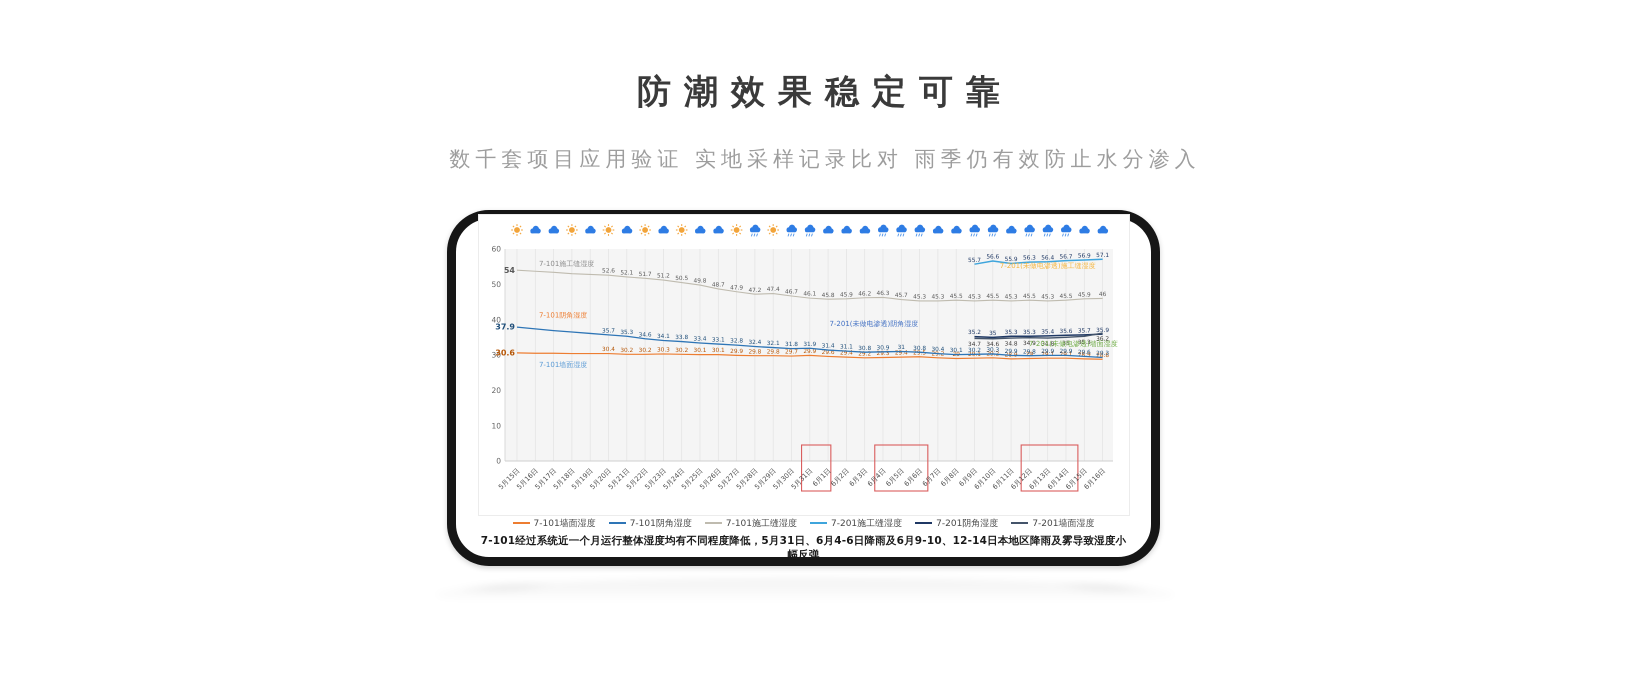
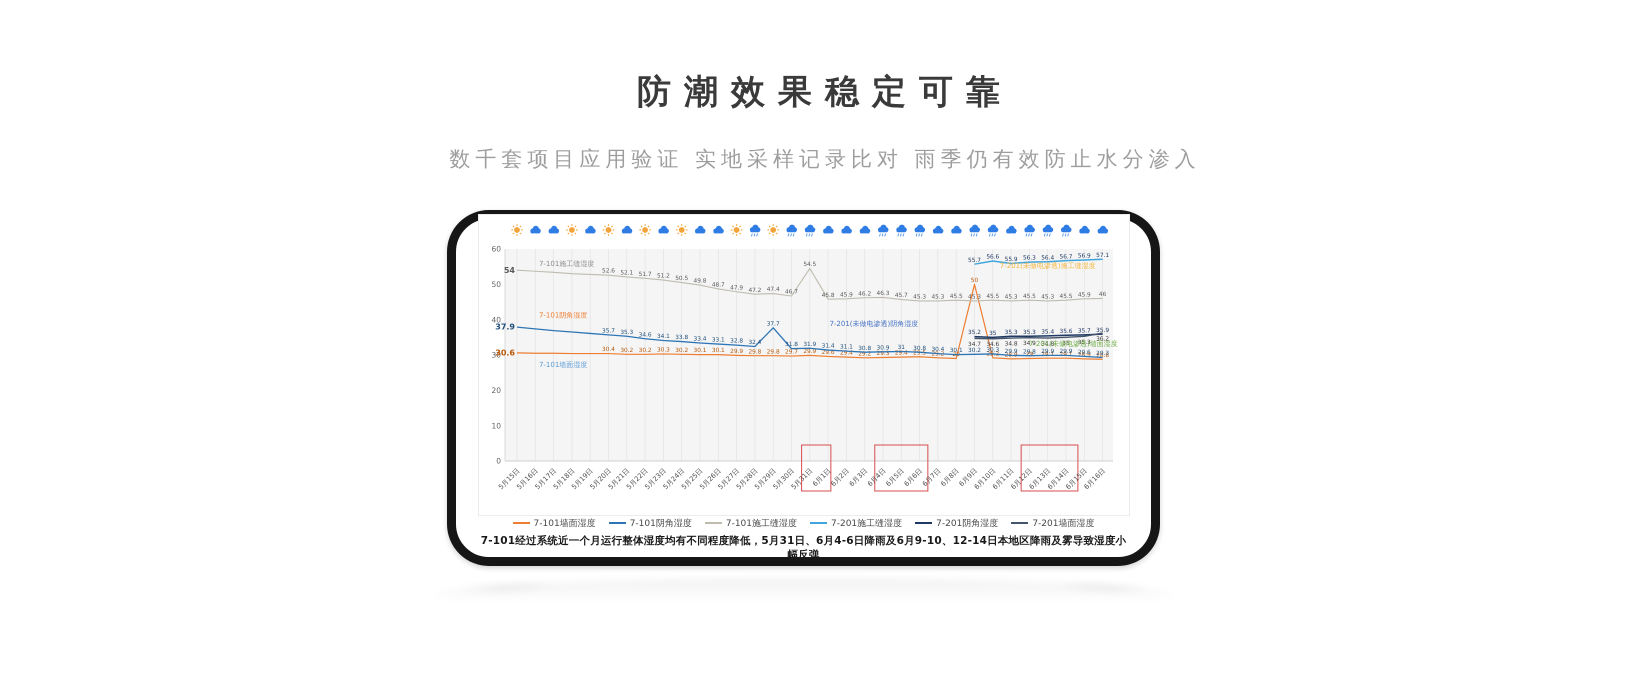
7-101阴角湿度/5月29日: 32.1 -> 37.7
7-101施工缝湿度/5月31日: 46.1 -> 54.5
7-101墙面湿度/6月9日: 29.1 -> 50
